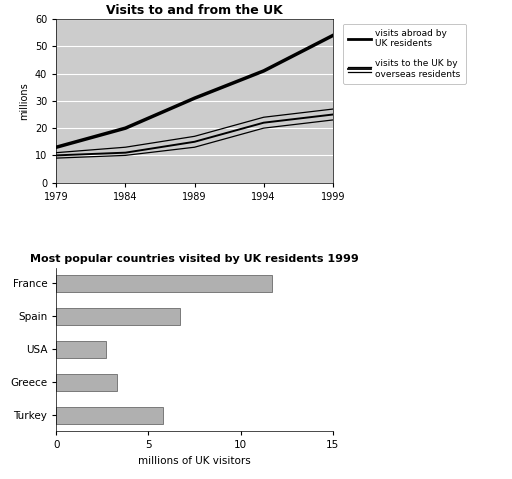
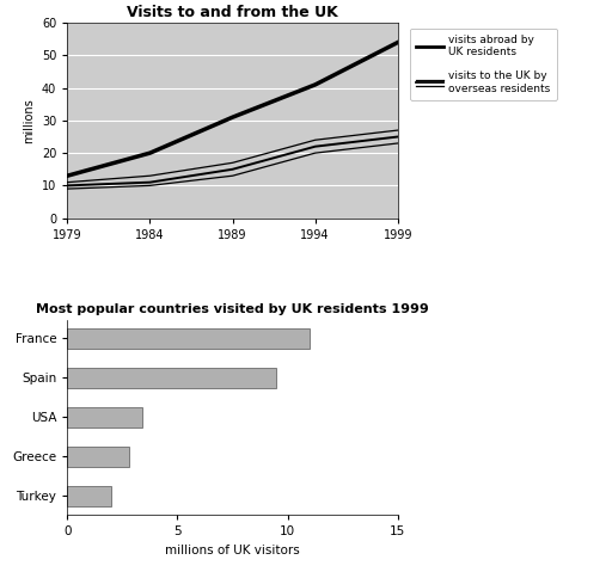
Most popular countries visited by UK residents 1999/France: 11.7 -> 11.0
Most popular countries visited by UK residents 1999/Spain: 6.7 -> 9.5
Most popular countries visited by UK residents 1999/USA: 2.7 -> 3.4
Most popular countries visited by UK residents 1999/Greece: 3.3 -> 2.8
Most popular countries visited by UK residents 1999/Turkey: 5.8 -> 2.0
